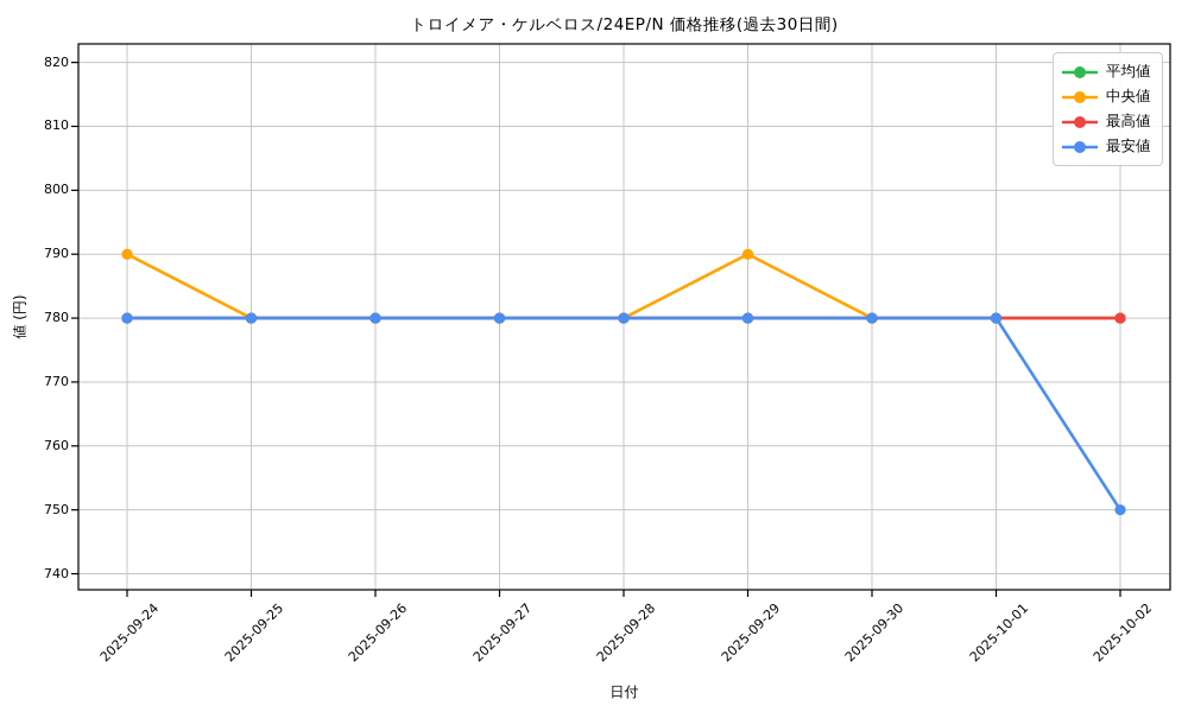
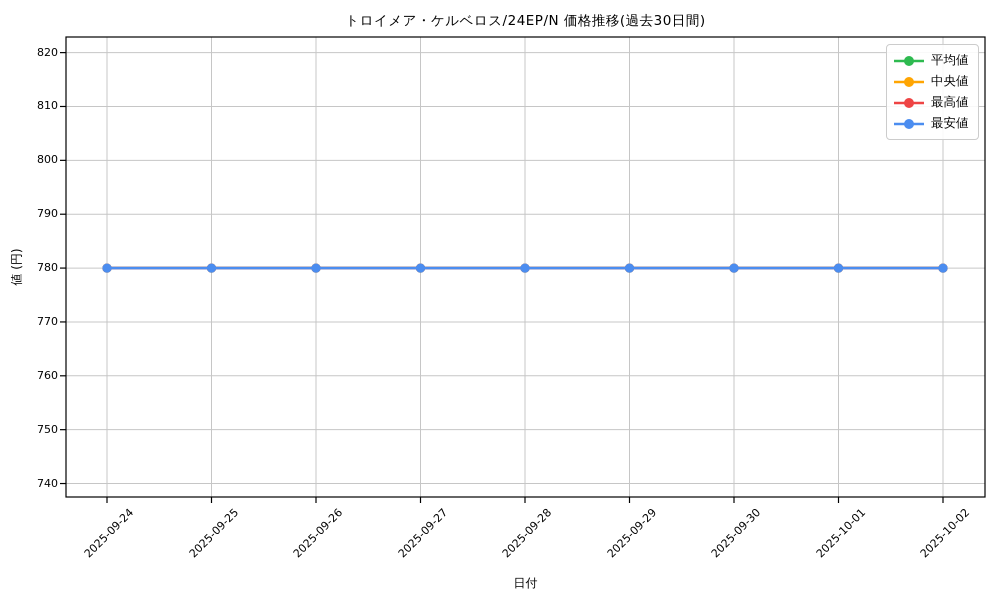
中央値/2025-09-24: 790 -> 780
中央値/2025-09-29: 790 -> 780
最安値/2025-10-02: 750 -> 780
